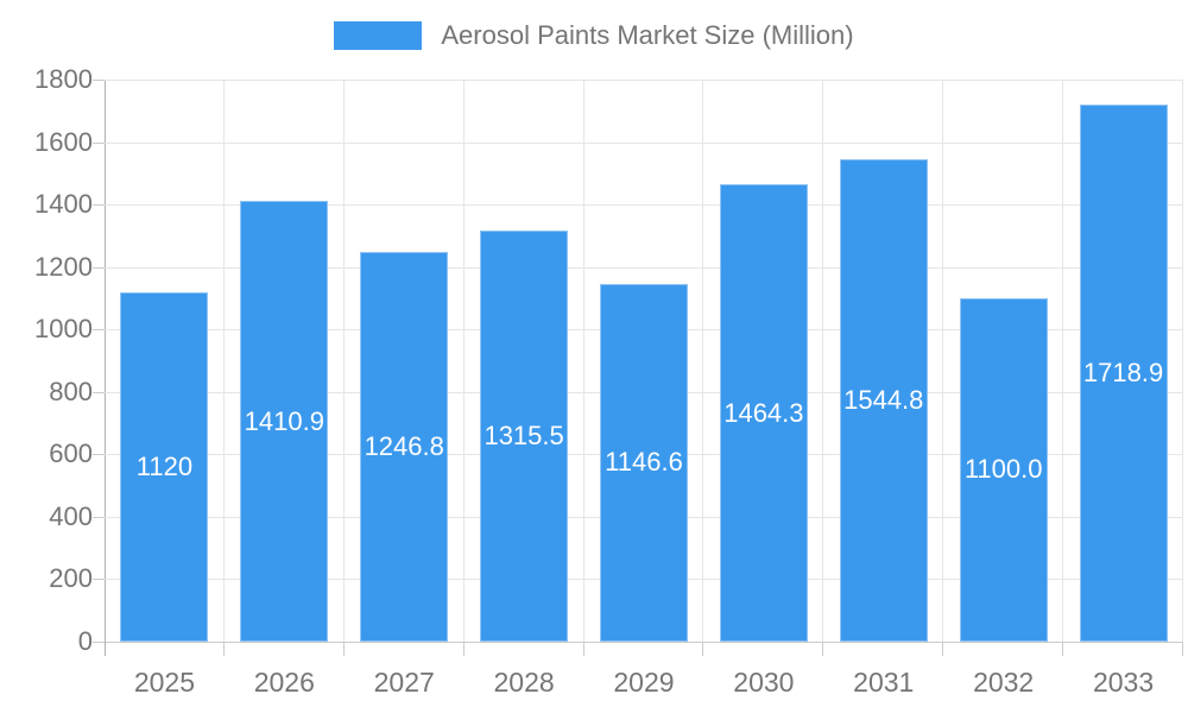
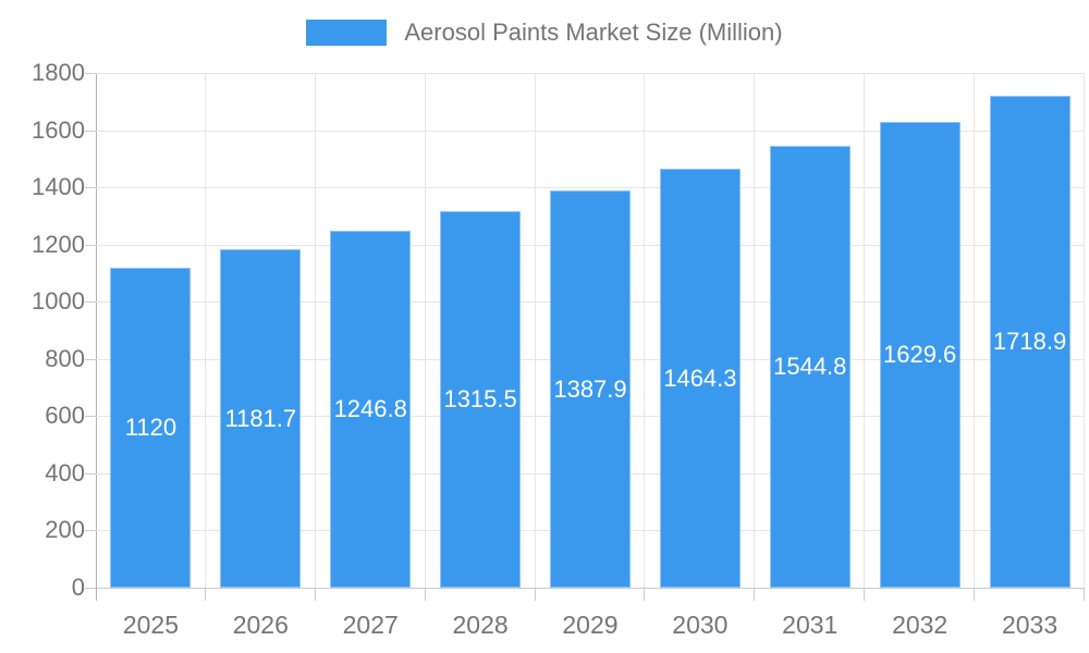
2026: 1410.9 -> 1181.7
2029: 1146.6 -> 1387.9
2032: 1100.0 -> 1629.6
